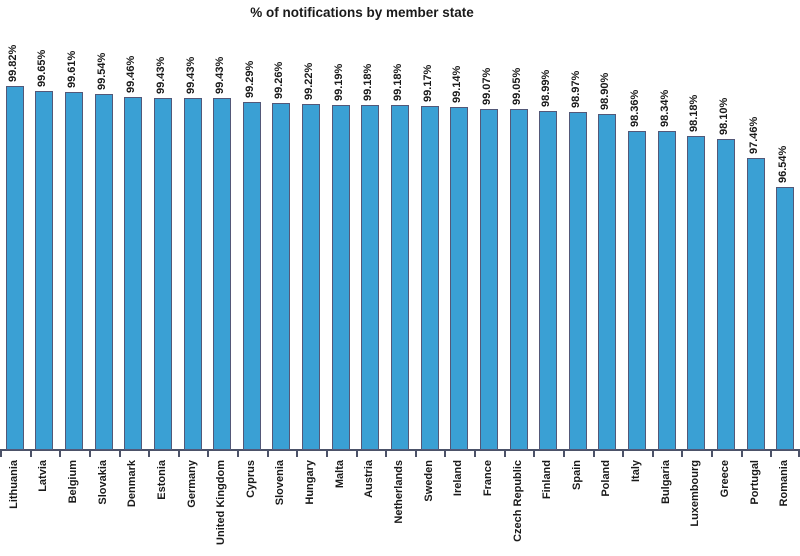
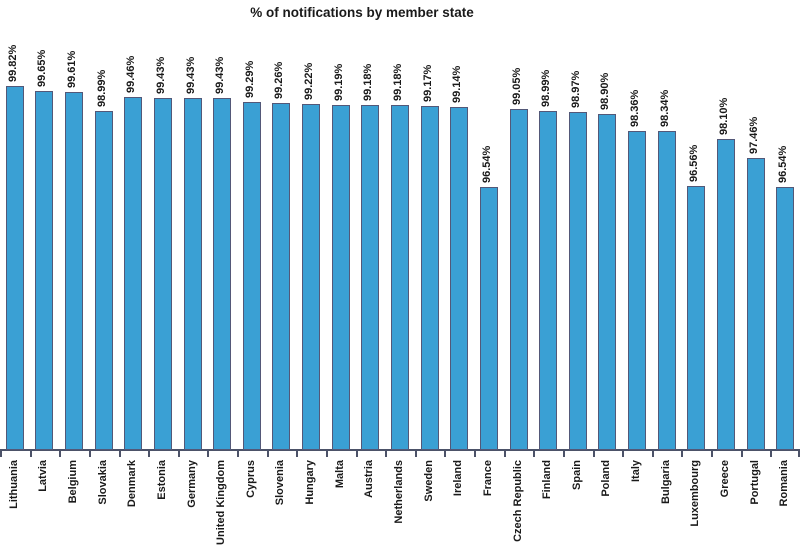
Slovakia: 99.54% -> 98.99%
France: 99.07% -> 96.54%
Luxembourg: 98.18% -> 96.56%
